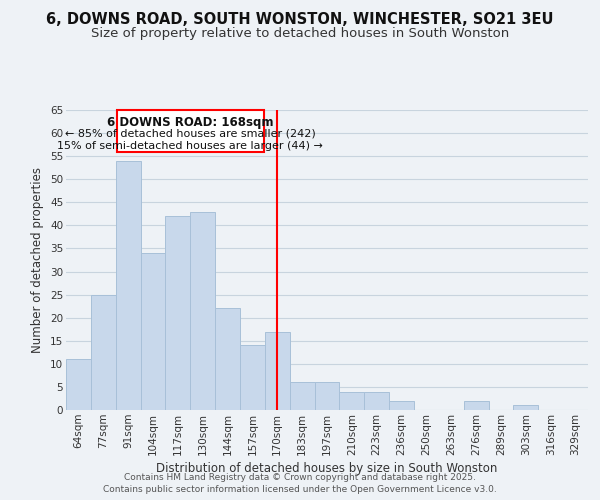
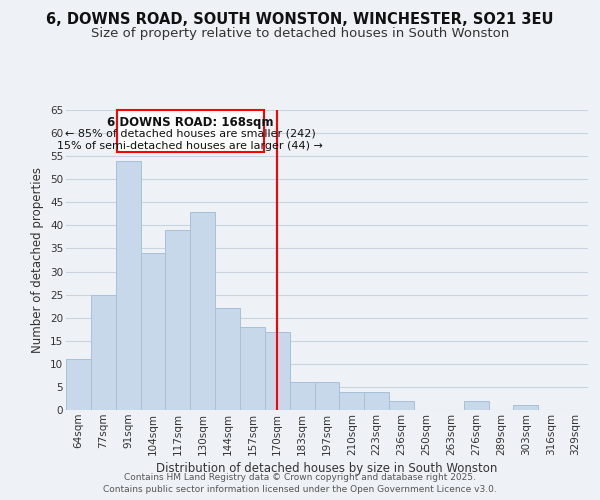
117sqm: 42 -> 39
157sqm: 14 -> 18
